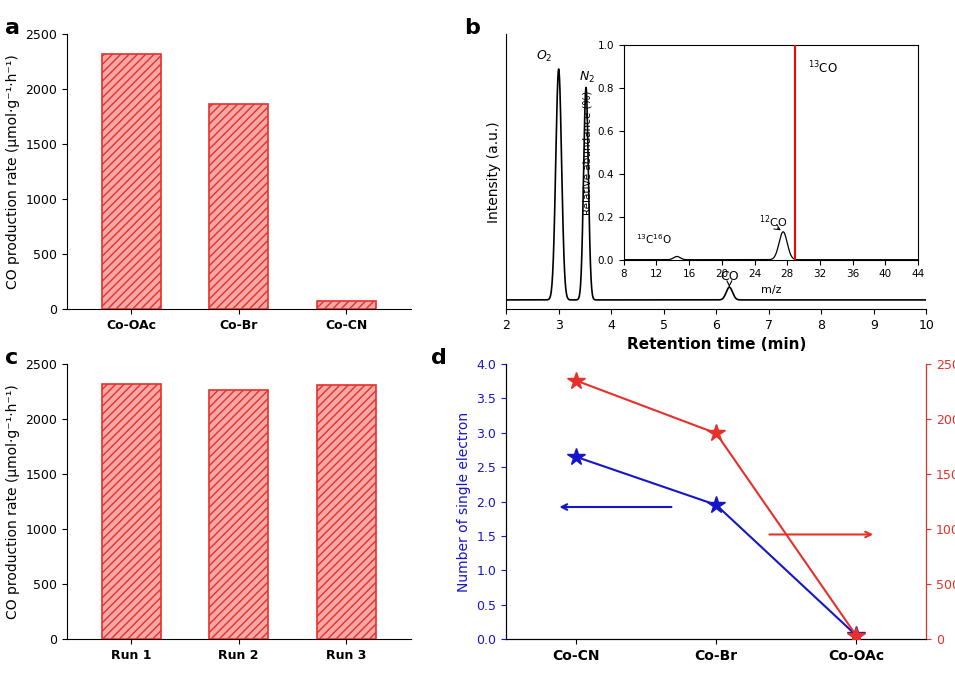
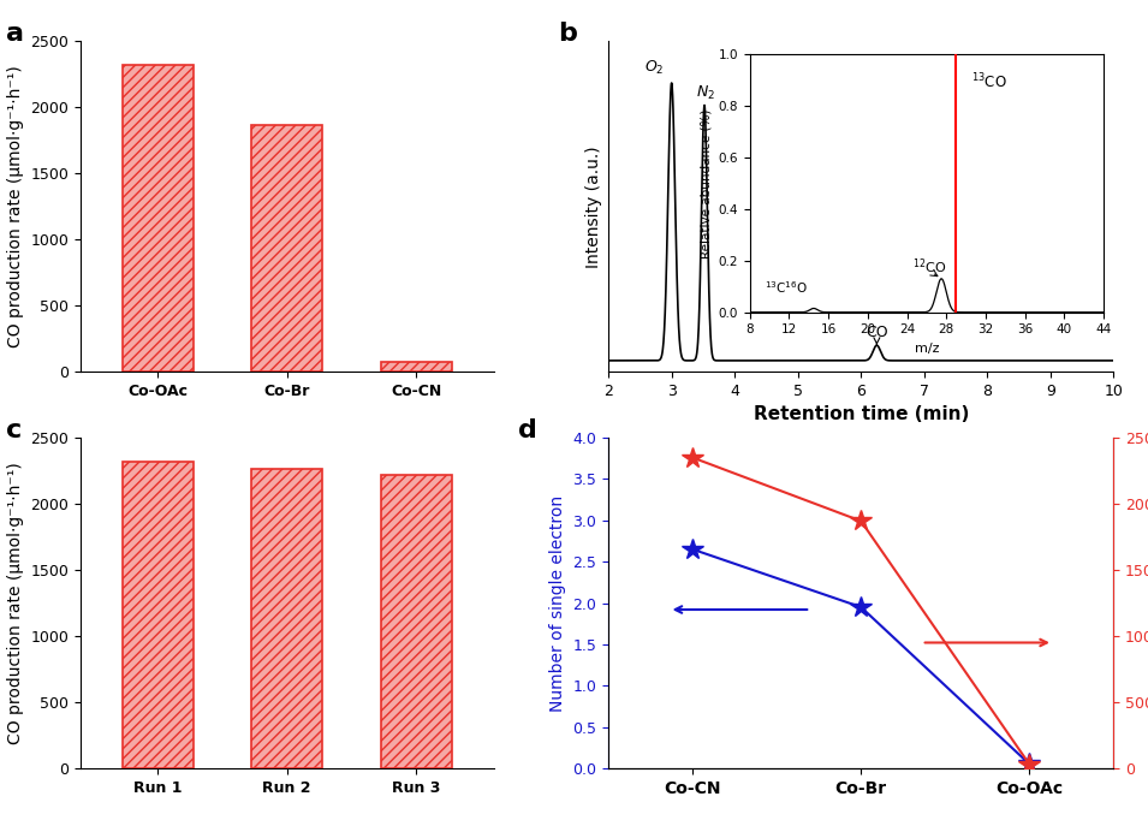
Run 3: 2310 -> 2220
